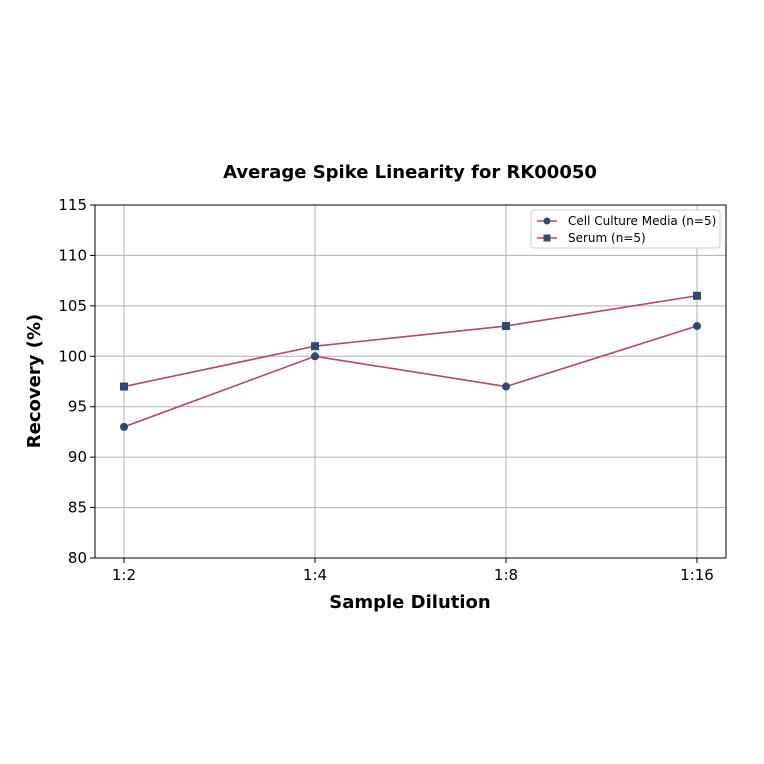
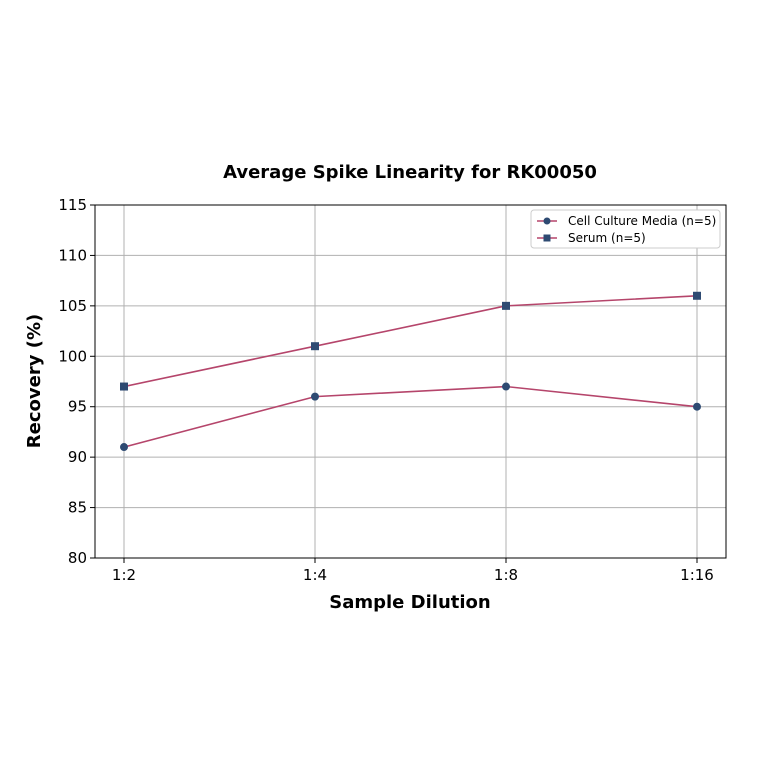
Cell Culture Media (n=5)/1:2: 93 -> 91
Cell Culture Media (n=5)/1:4: 100 -> 96
Serum (n=5)/1:8: 103 -> 105
Cell Culture Media (n=5)/1:16: 103 -> 95
